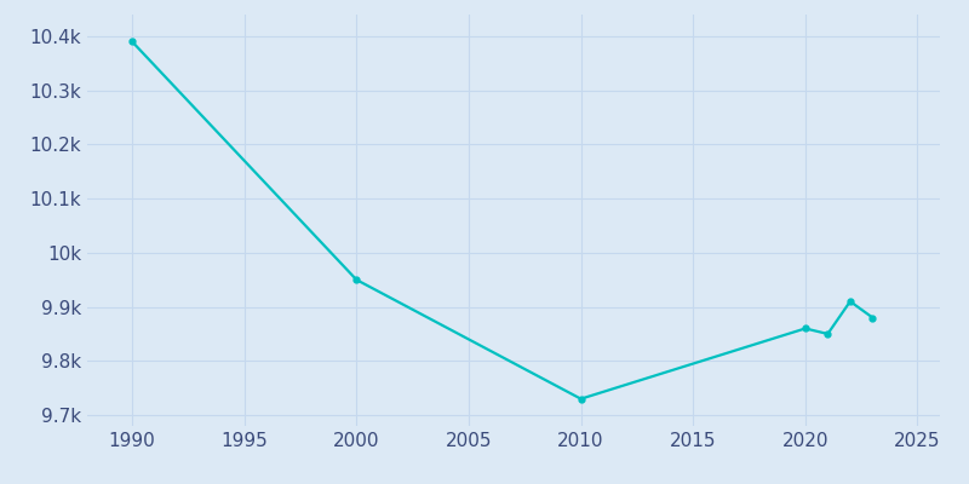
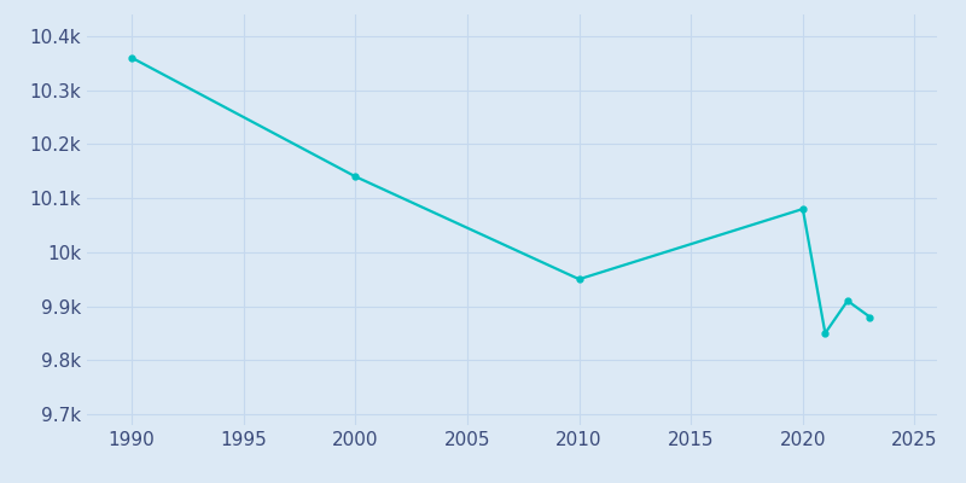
1990: 10.39k -> 10.36k
2000: 9.95k -> 10.14k
2010: 9.73k -> 9.95k
2020: 9.86k -> 10.08k
